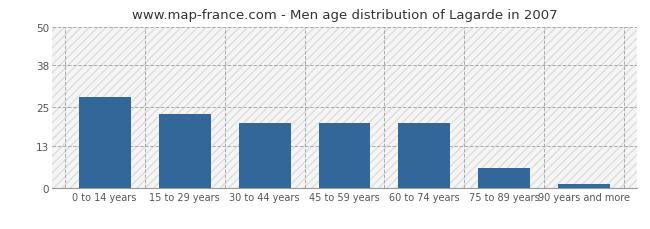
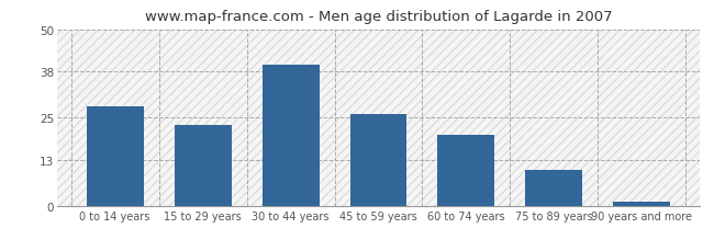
30 to 44 years: 20 -> 40
45 to 59 years: 20 -> 26
75 to 89 years: 6 -> 10
